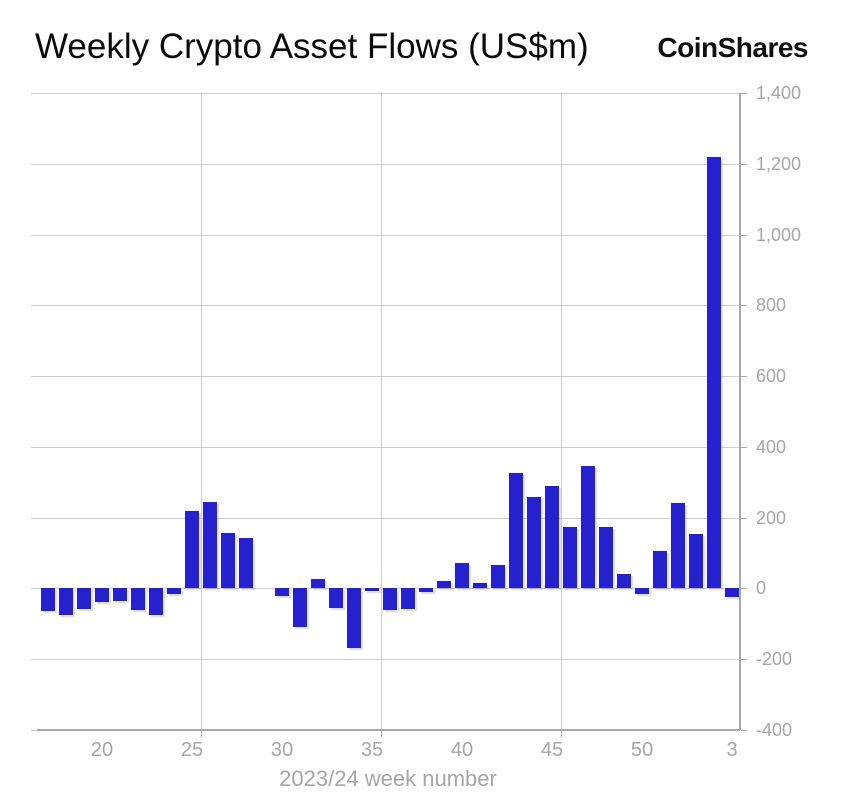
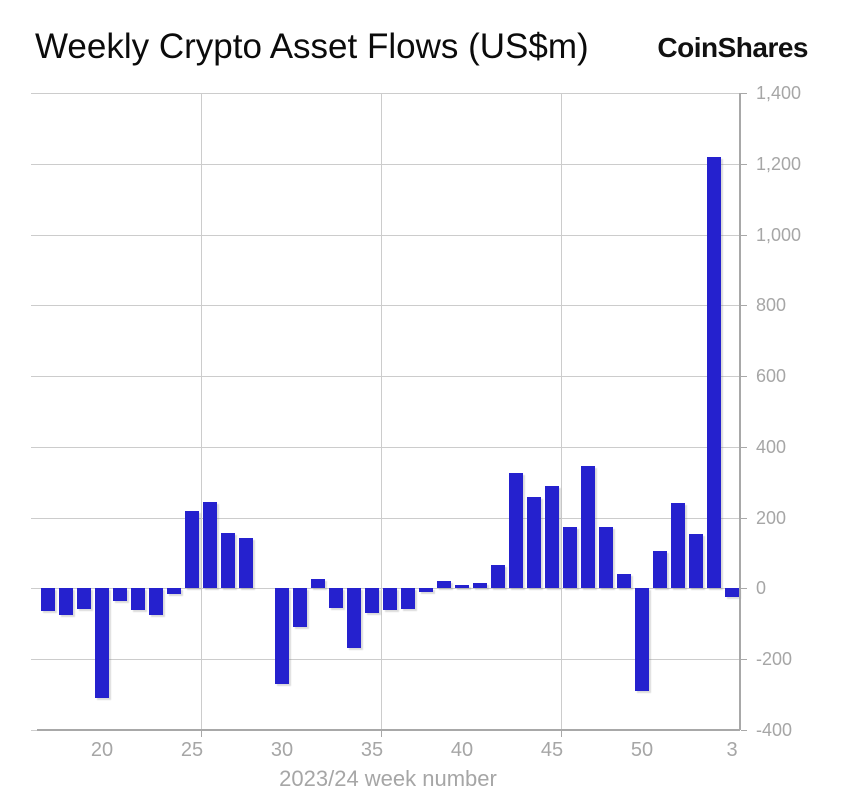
20: -40 -> -310
30: -20 -> -270
35: -10 -> -70
40: 70 -> 10
50: -20 -> -290
